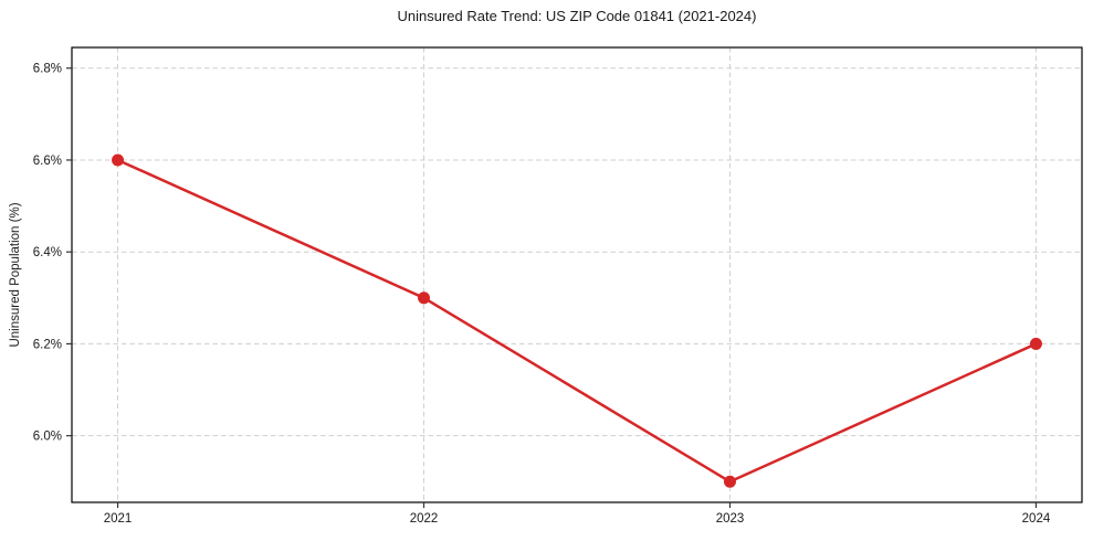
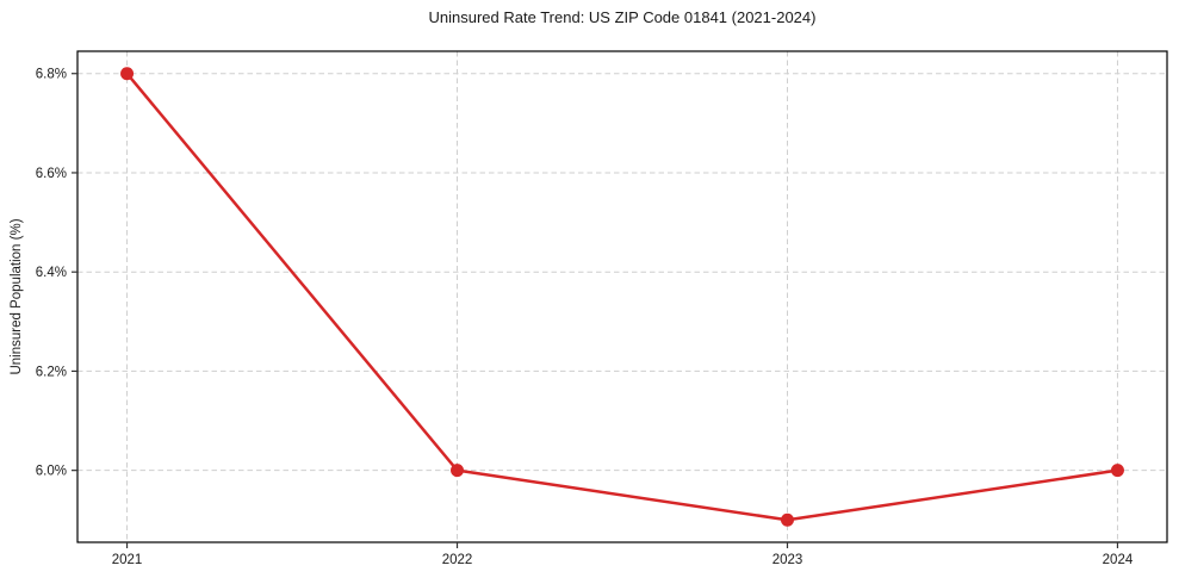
2021: 6.6% -> 6.8%
2022: 6.3% -> 6.0%
2024: 6.2% -> 6.0%
